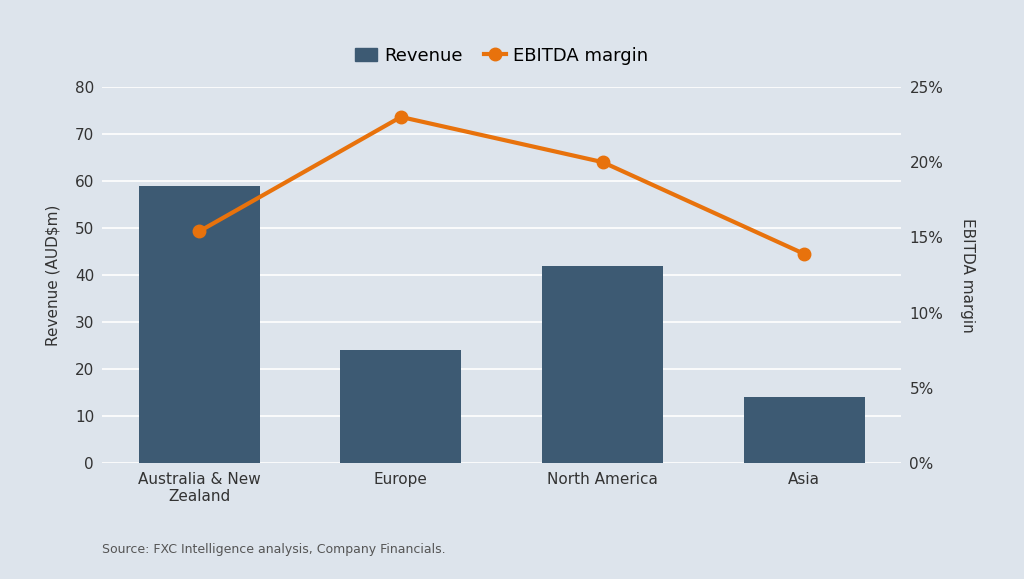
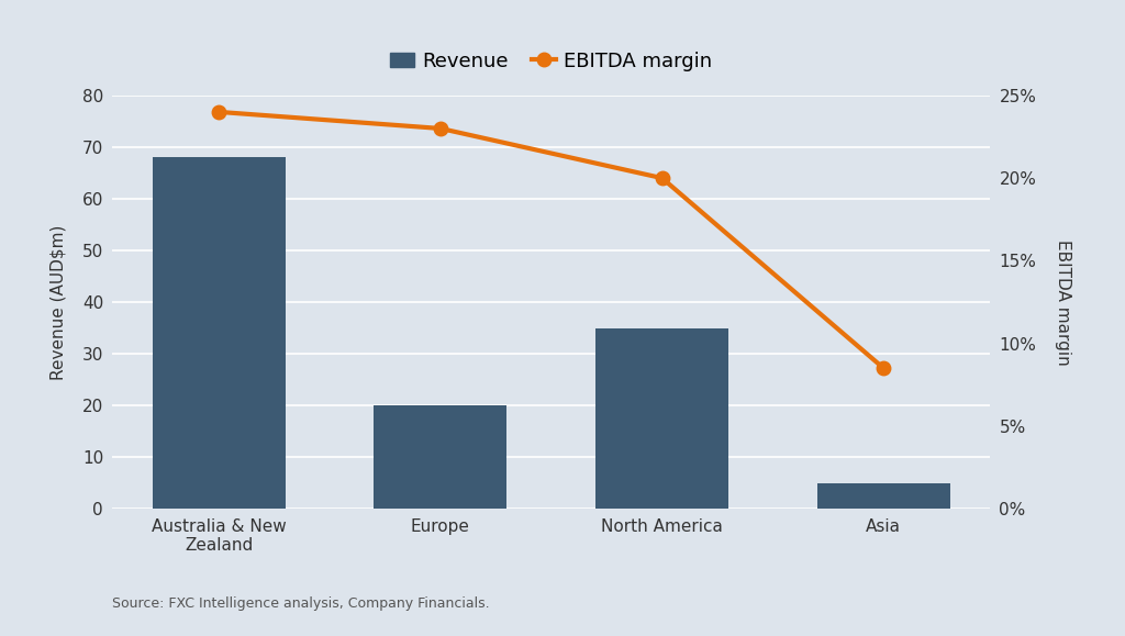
Revenue/Australia & New Zealand: 59 -> 68
EBITDA margin/Australia & New Zealand: 15.4% -> 24.0%
Revenue/Europe: 24 -> 20
Revenue/North America: 42 -> 35
Revenue/Asia: 14 -> 5
EBITDA margin/Asia: 13.9% -> 8.5%
